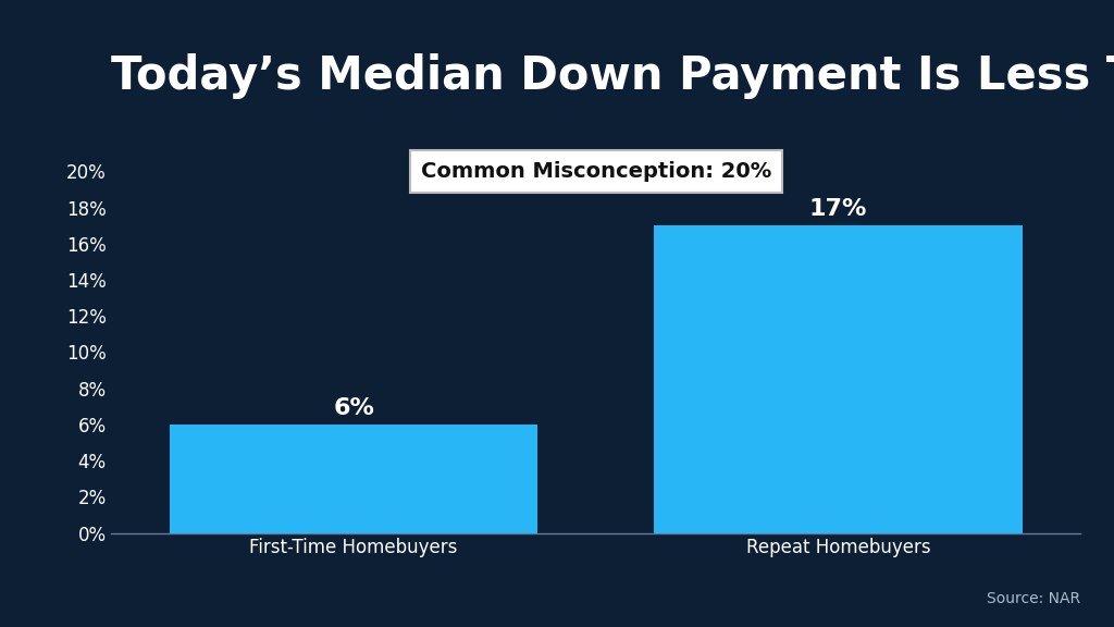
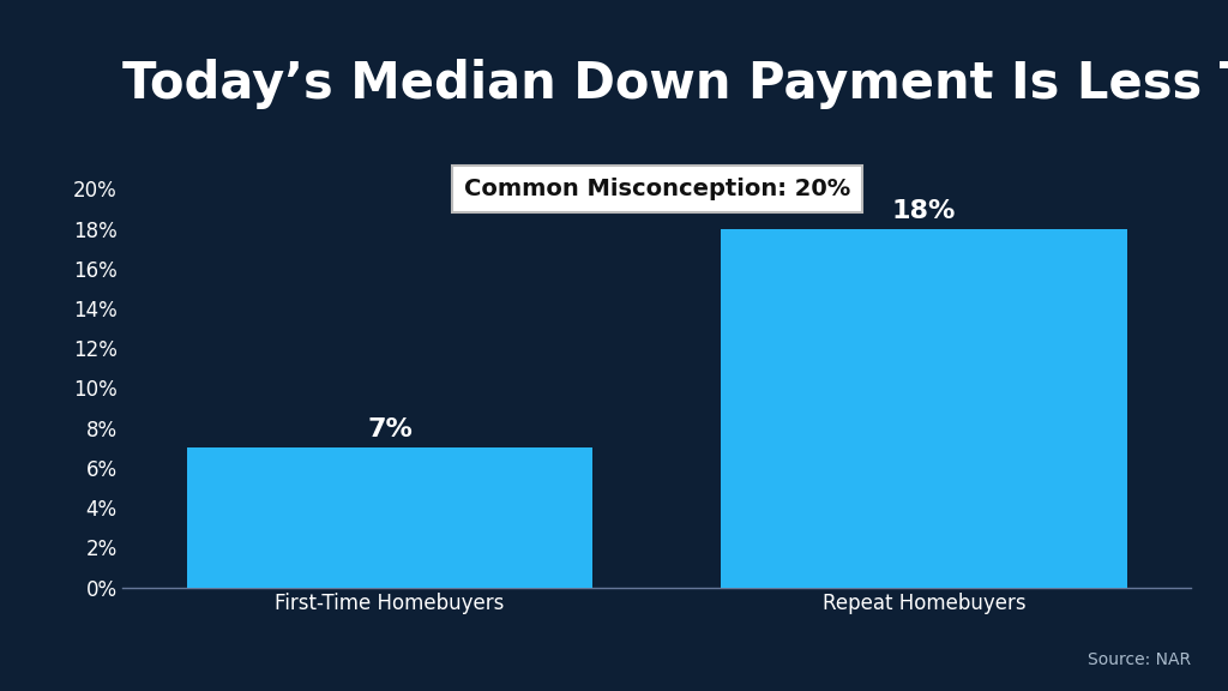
First-Time Homebuyers: 6% -> 7%
Repeat Homebuyers: 17% -> 18%
